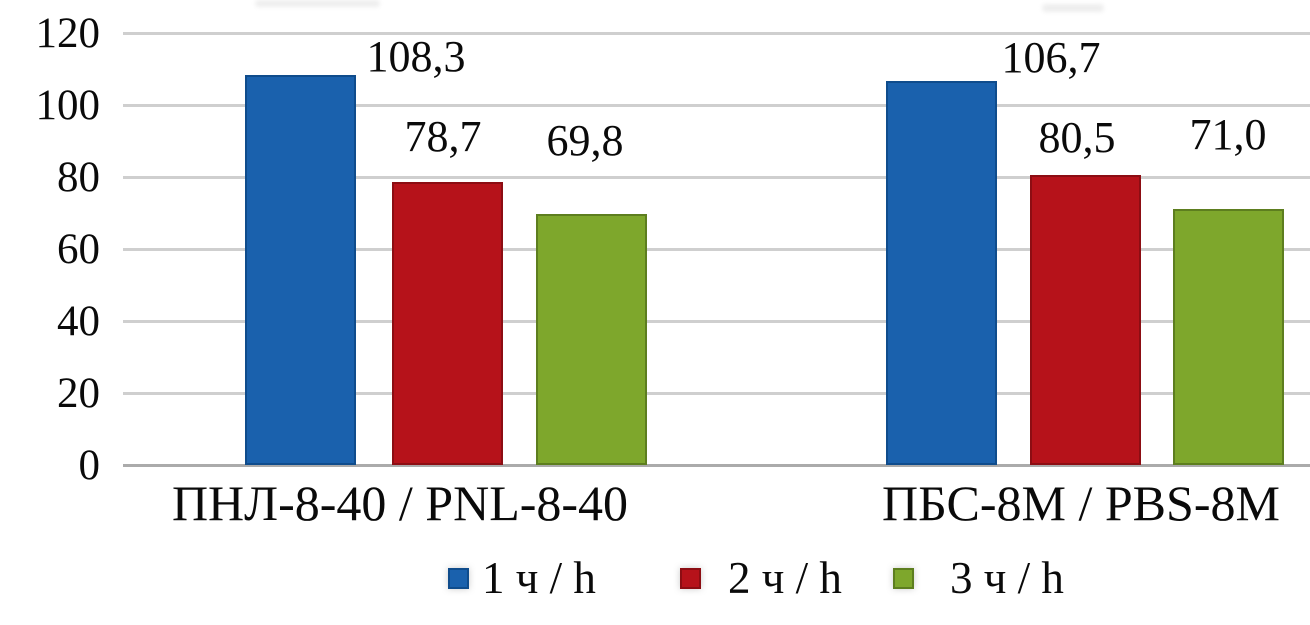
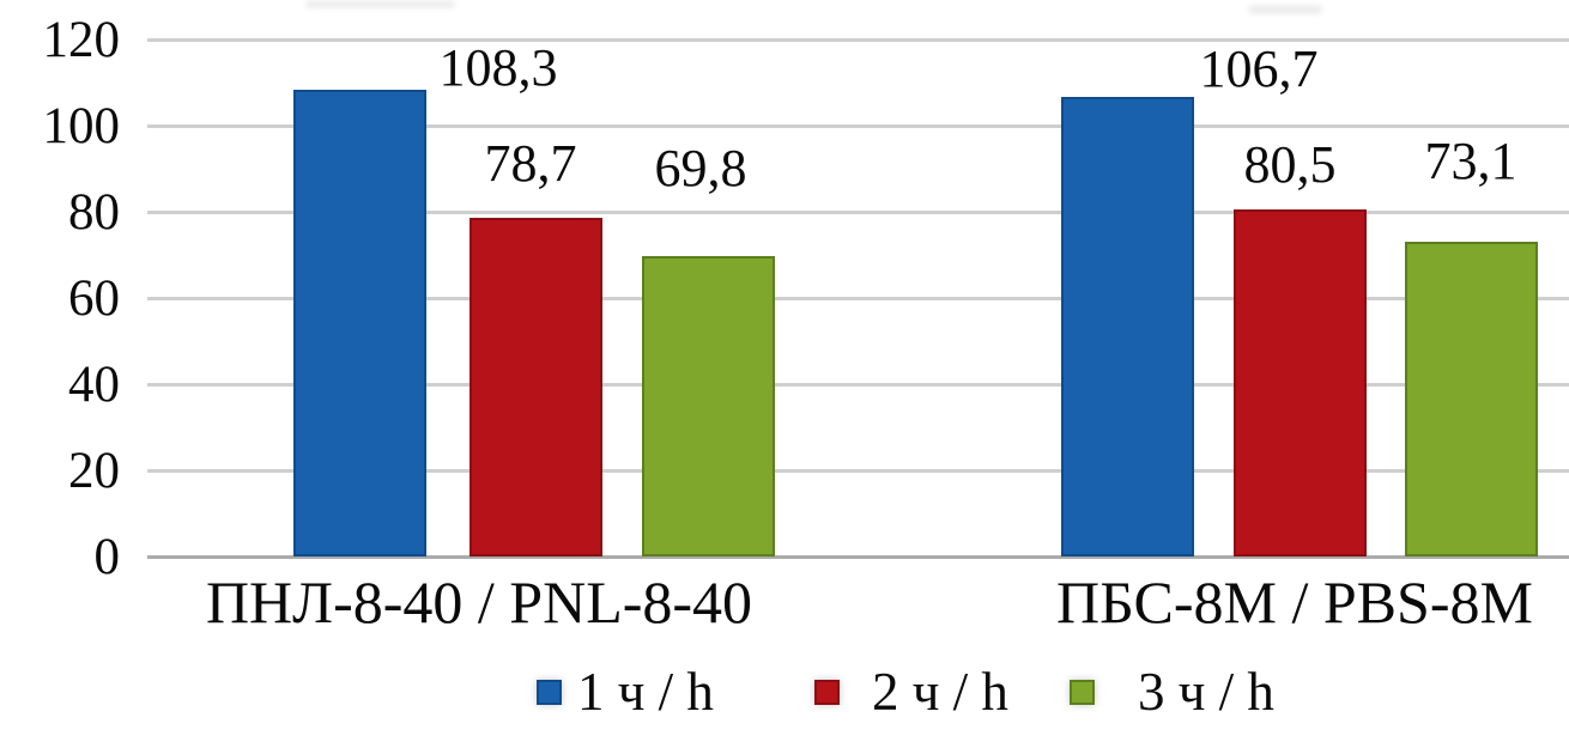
3 ч / h/ПБС-8М / PBS-8M: 71,0 -> 73,1
